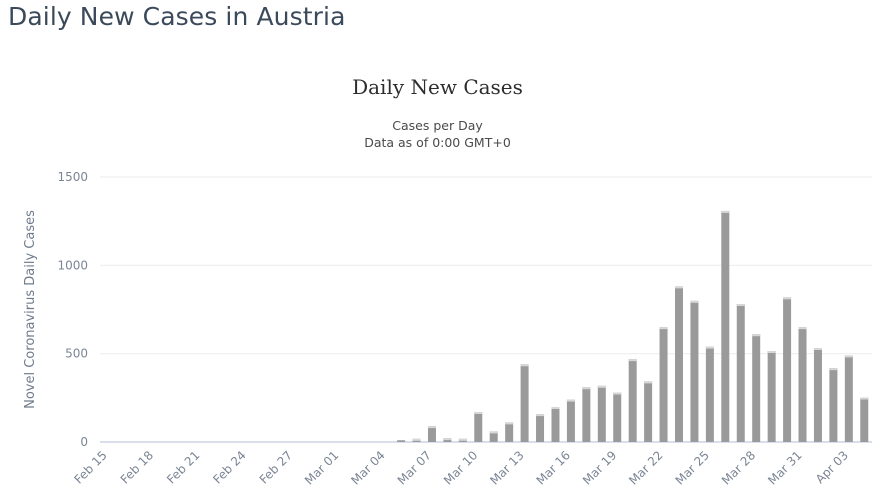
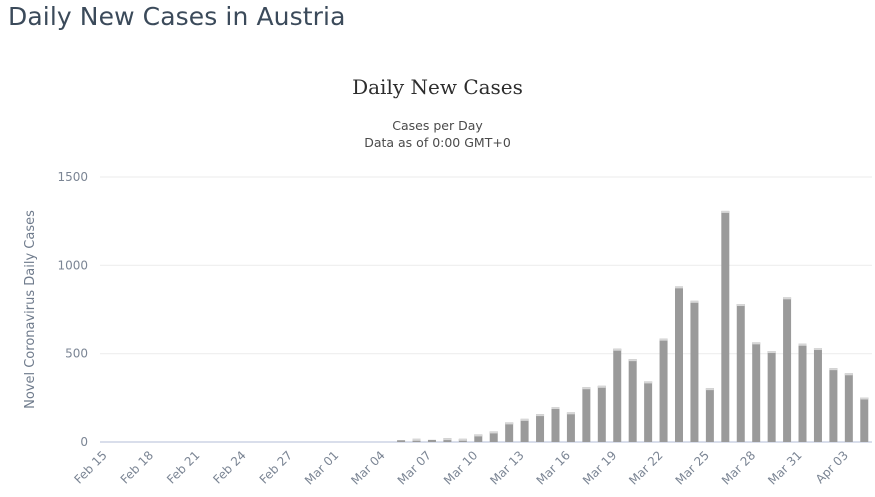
Mar 07: 90 -> 10
Mar 10: 170 -> 40
Mar 13: 440 -> 130
Mar 16: 240 -> 170
Mar 19: 280 -> 530
Mar 22: 650 -> 580
Mar 25: 540 -> 300
Mar 28: 610 -> 560
Mar 31: 650 -> 560
Apr 03: 490 -> 390
